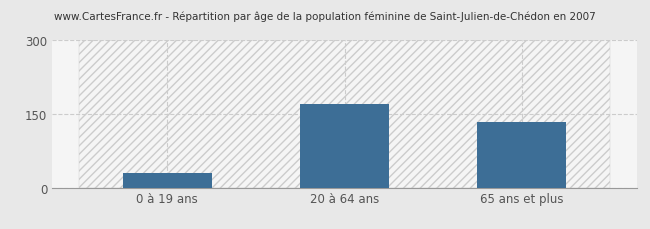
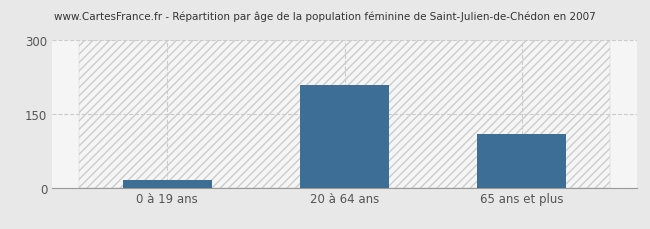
0 à 19 ans: 30 -> 15
20 à 64 ans: 170 -> 210
65 ans et plus: 133 -> 110
